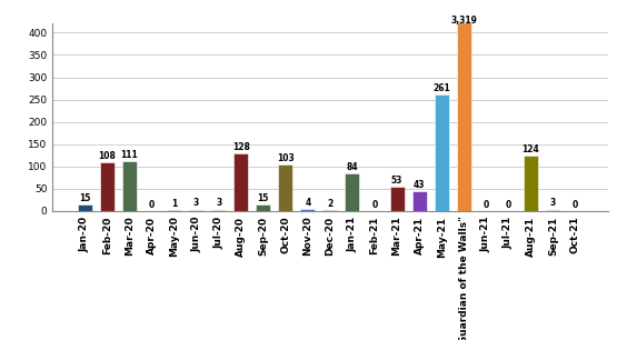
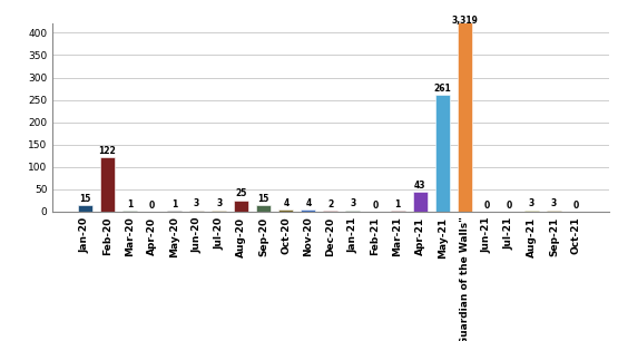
Feb-20: 108 -> 122
Mar-20: 111 -> 1
Aug-20: 128 -> 25
Oct-20: 103 -> 4
Jan-21: 84 -> 3
Mar-21: 53 -> 1
Aug-21: 124 -> 3
